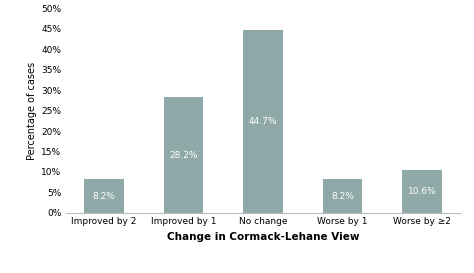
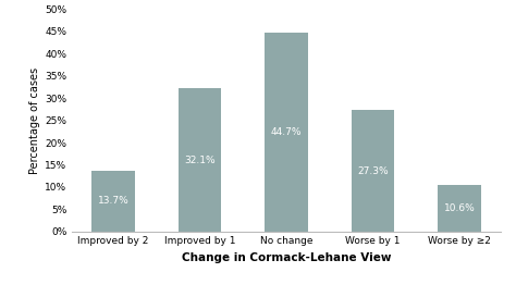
Improved by 2: 8.2% -> 13.7%
Improved by 1: 28.2% -> 32.1%
Worse by 1: 8.2% -> 27.3%
